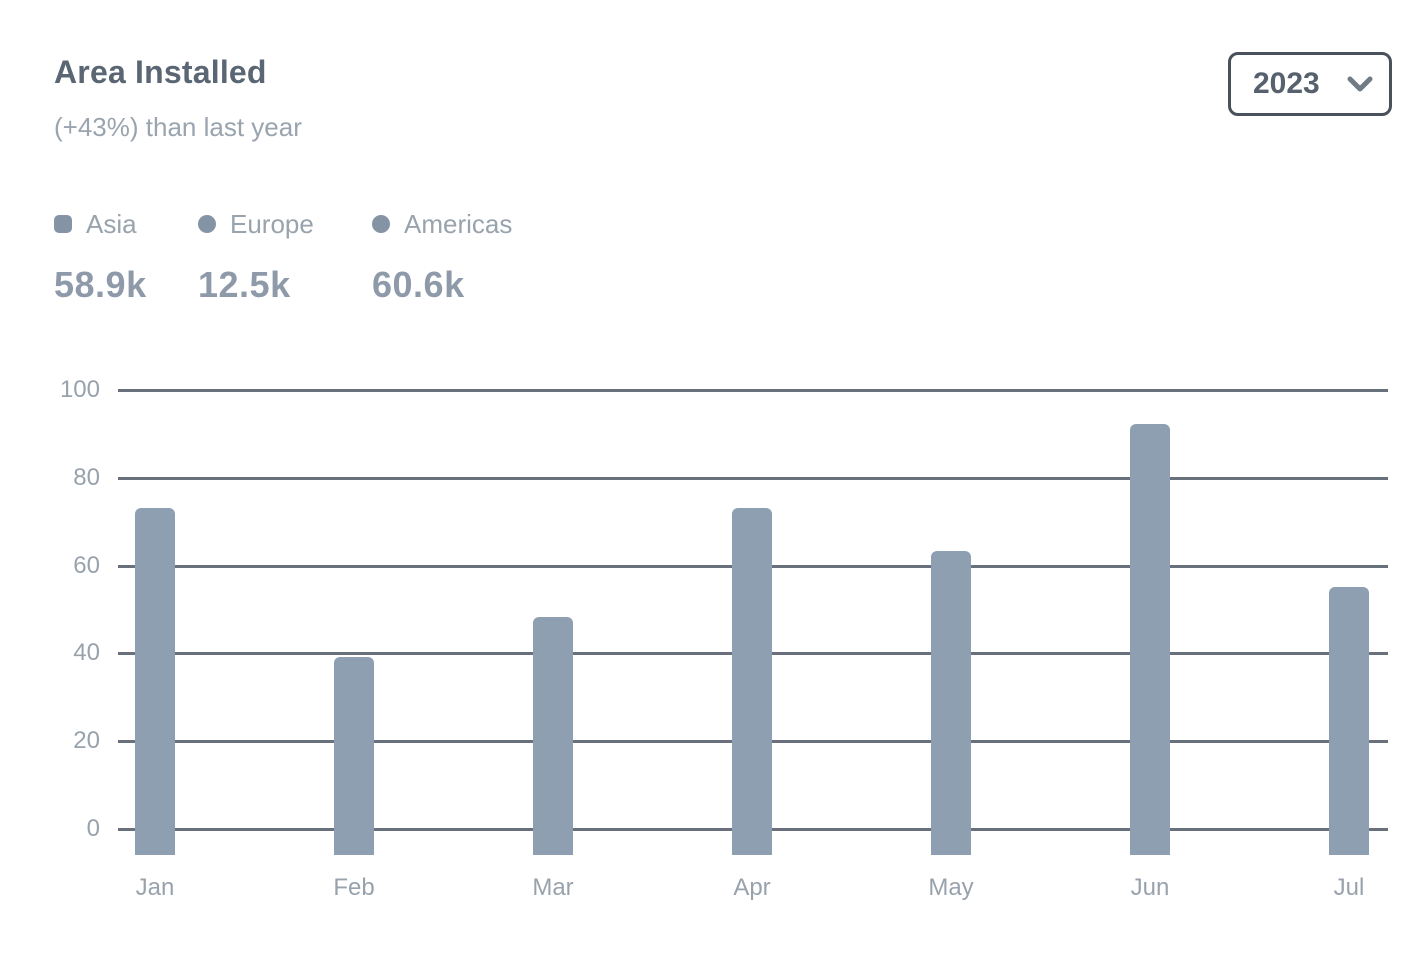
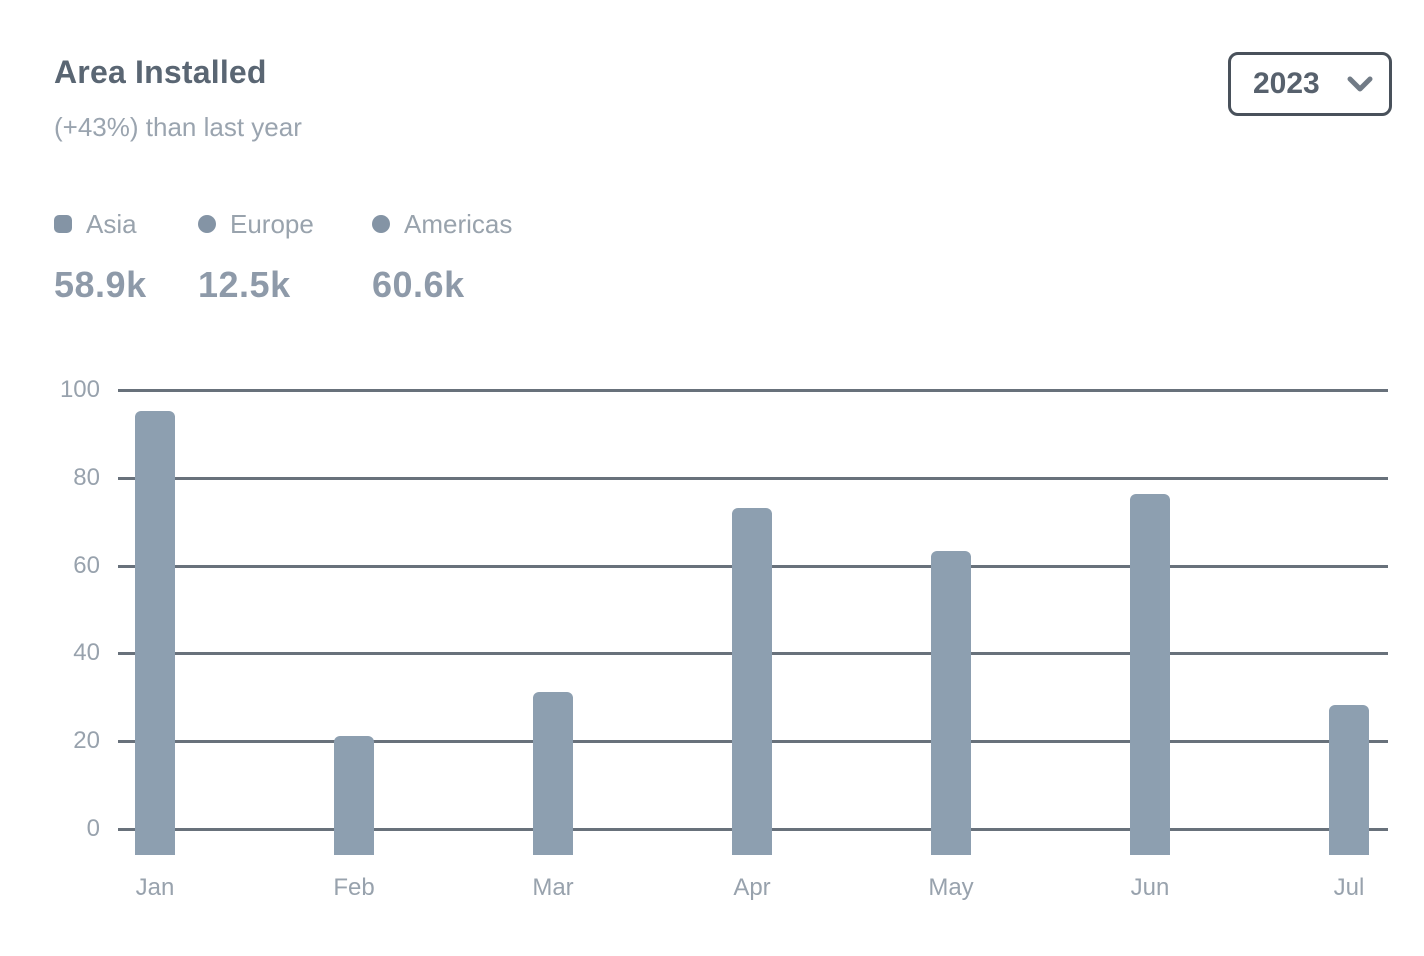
Jan: 73 -> 95
Feb: 39 -> 21
Mar: 48 -> 31
Jun: 92 -> 76
Jul: 55 -> 28
